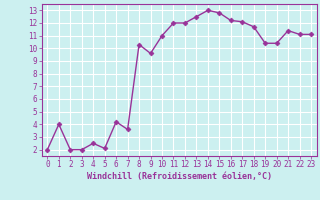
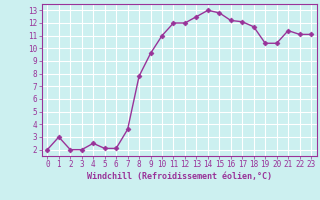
1: 4.0 -> 3.0
6: 4.2 -> 2.1
8: 10.3 -> 7.8
